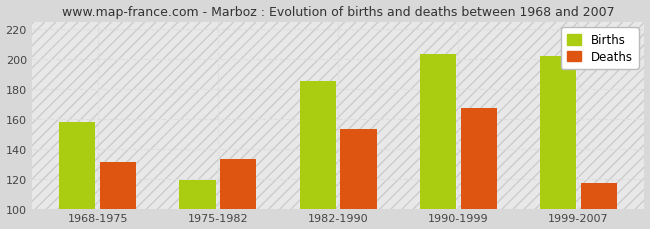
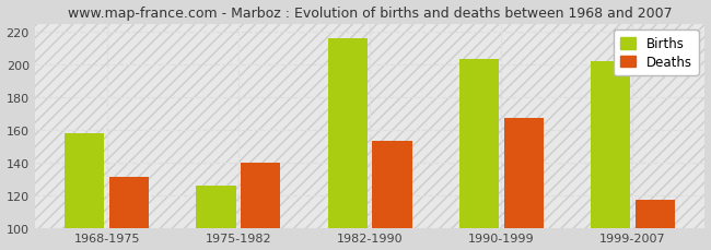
Births/1975-1982: 119 -> 126
Deaths/1975-1982: 133 -> 140
Births/1982-1990: 185 -> 216
